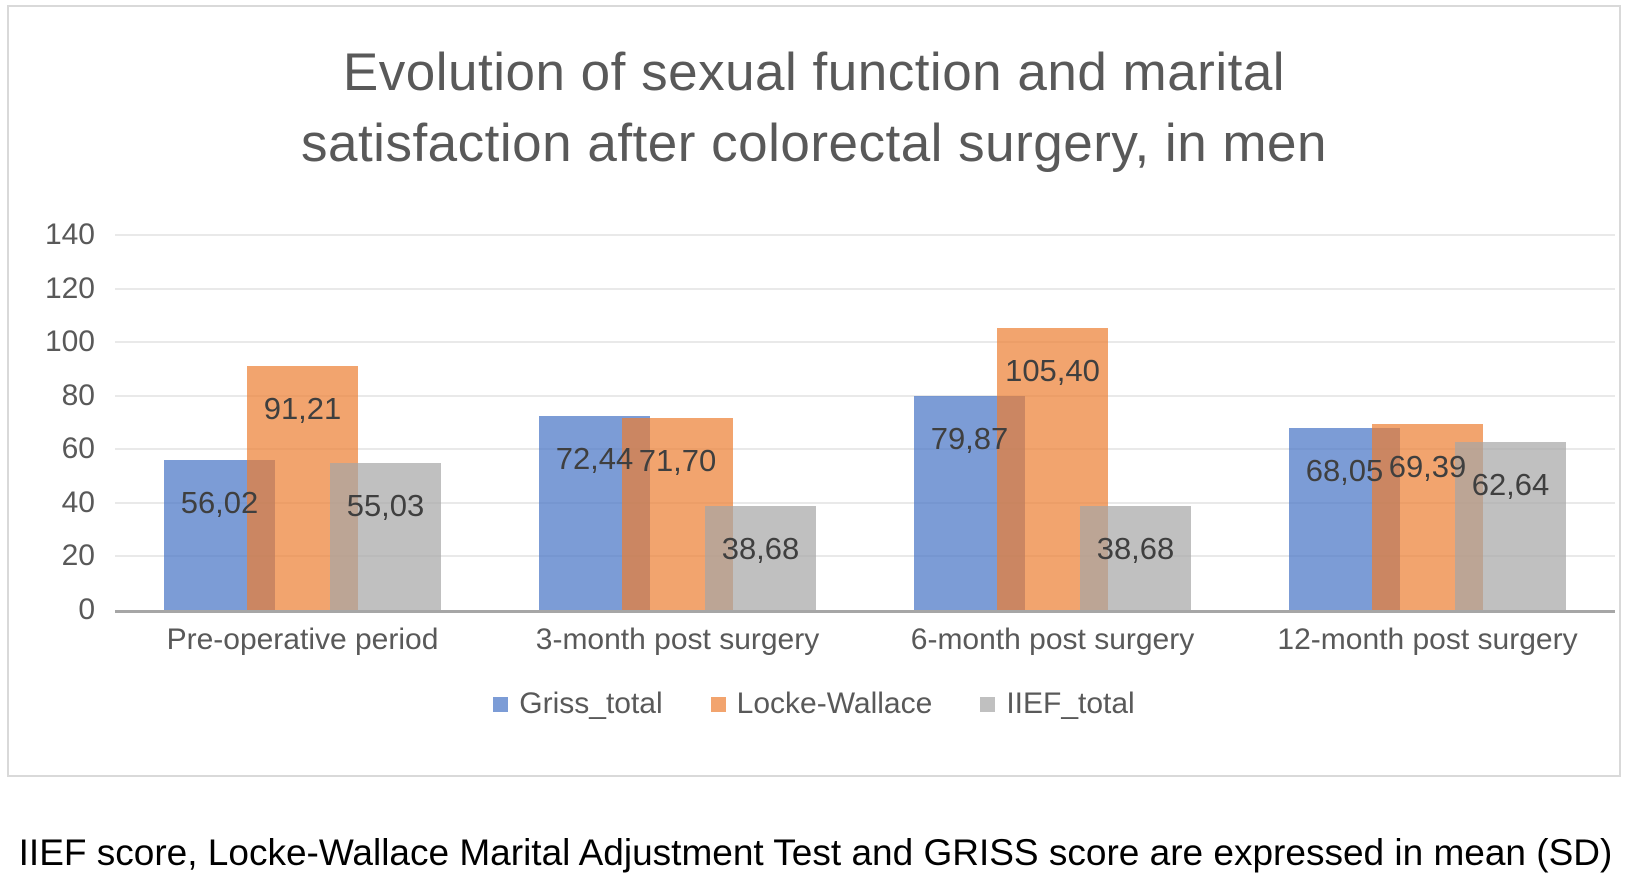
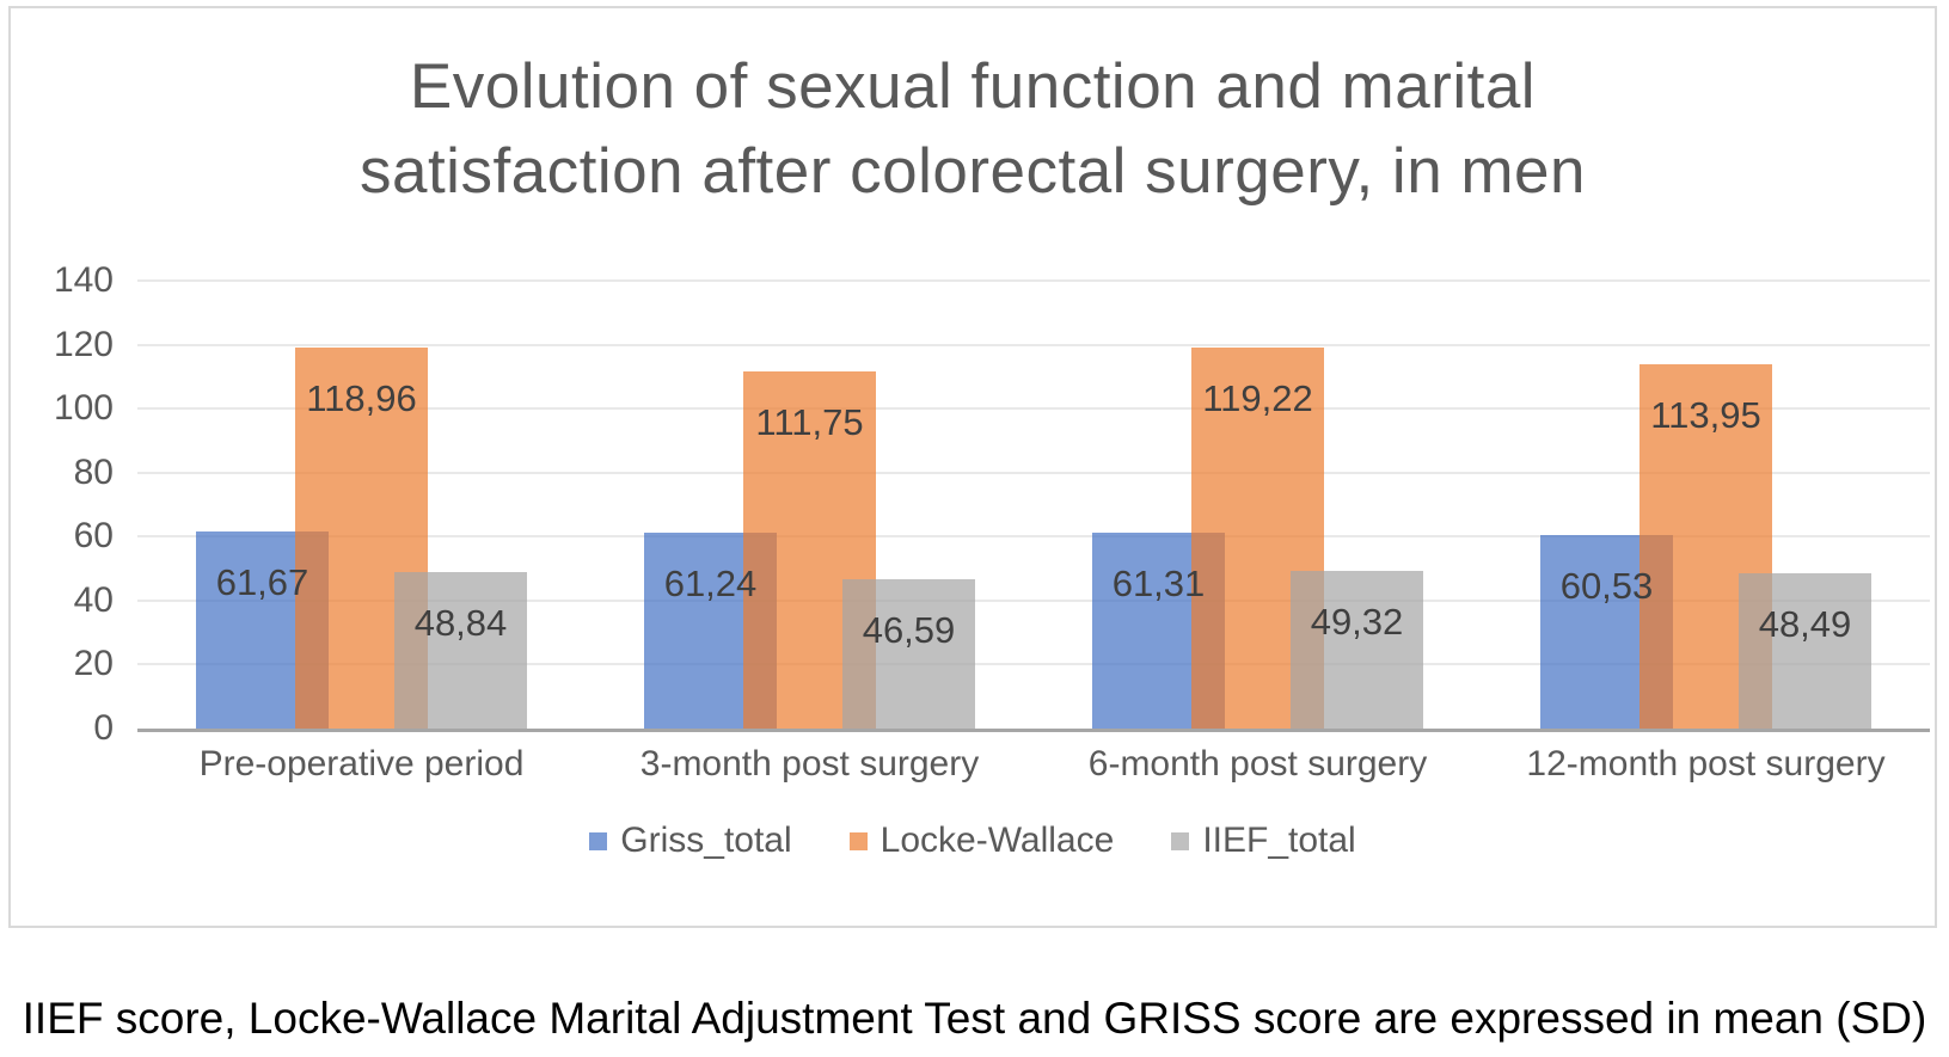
Griss_total/Pre-operative period: 56,02 -> 61,67
Locke-Wallace/Pre-operative period: 91,21 -> 118,96
IIEF_total/Pre-operative period: 55,03 -> 48,84
Griss_total/3-month post surgery: 72,44 -> 61,24
Locke-Wallace/3-month post surgery: 71,70 -> 111,75
IIEF_total/3-month post surgery: 38,68 -> 46,59
Griss_total/6-month post surgery: 79,87 -> 61,31
Locke-Wallace/6-month post surgery: 105,40 -> 119,22
IIEF_total/6-month post surgery: 38,68 -> 49,32
Griss_total/12-month post surgery: 68,05 -> 60,53
Locke-Wallace/12-month post surgery: 69,39 -> 113,95
IIEF_total/12-month post surgery: 62,64 -> 48,49
